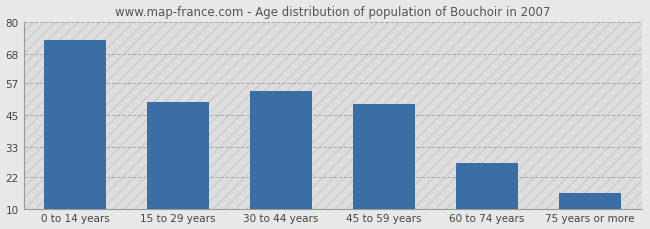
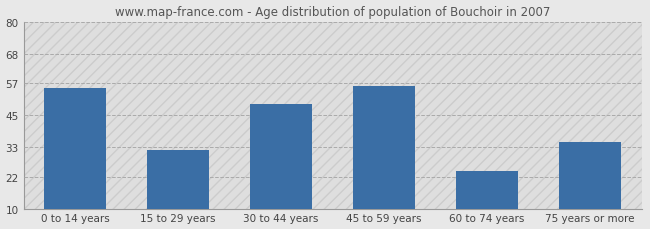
0 to 14 years: 73 -> 55
15 to 29 years: 50 -> 32
30 to 44 years: 54 -> 49
45 to 59 years: 49 -> 56
60 to 74 years: 27 -> 24
75 years or more: 16 -> 35
